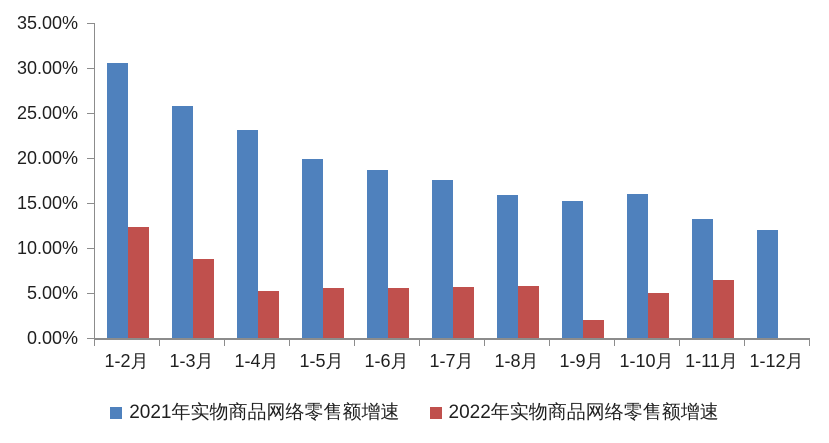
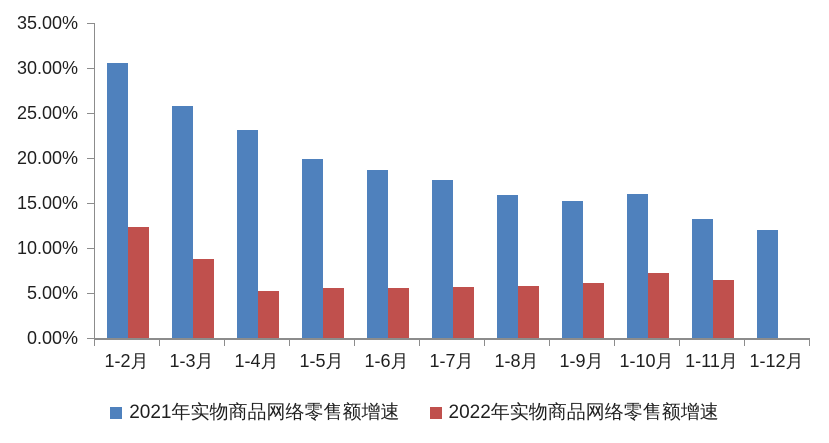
2022年实物商品网络零售额增速/1-9月: 2% -> 6%
2022年实物商品网络零售额增速/1-10月: 5% -> 7%
